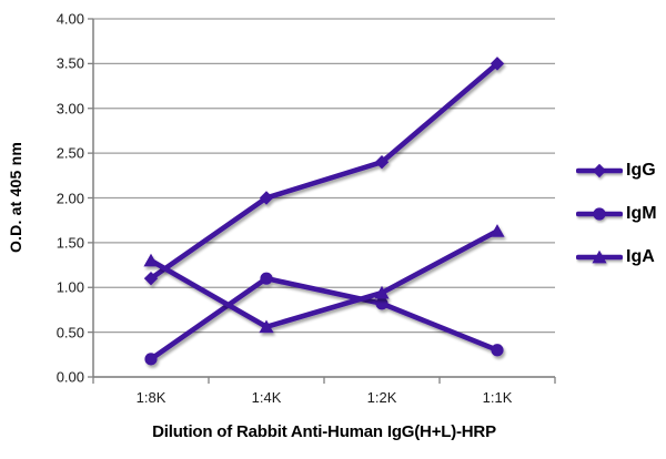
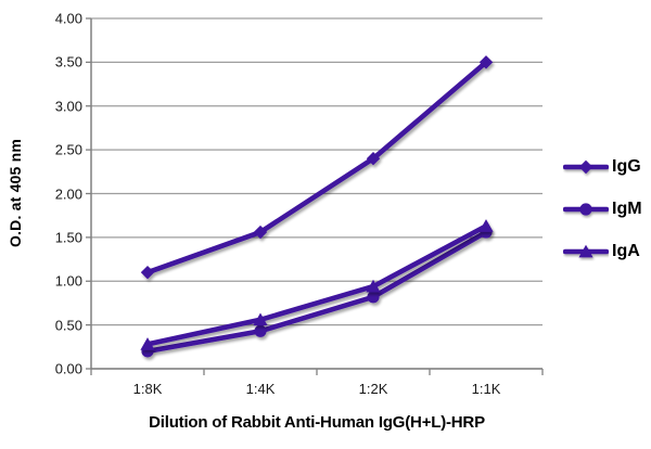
IgA/1:8K: 1.3 -> 0.3
IgG/1:4K: 2.0 -> 1.6
IgM/1:4K: 1.1 -> 0.4
IgM/1:1K: 0.3 -> 1.6
